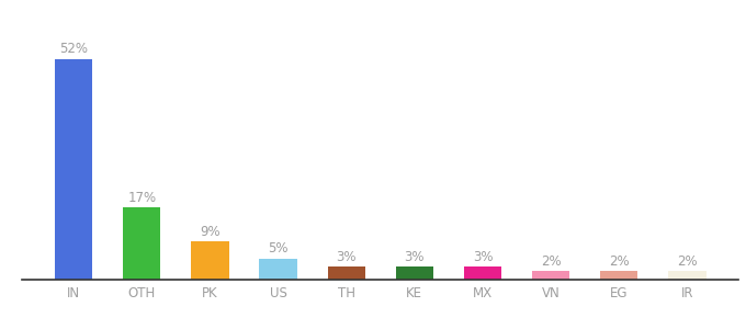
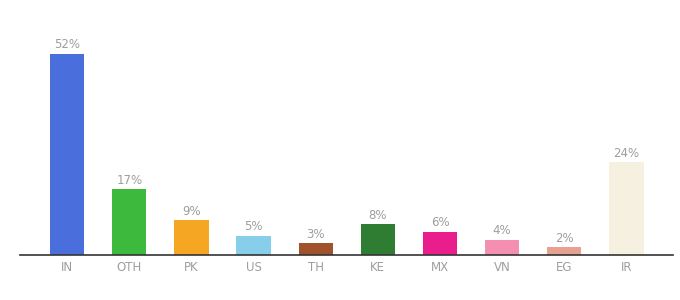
KE: 3% -> 8%
MX: 3% -> 6%
VN: 2% -> 4%
IR: 2% -> 24%
